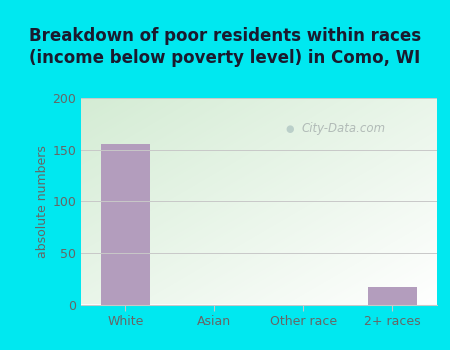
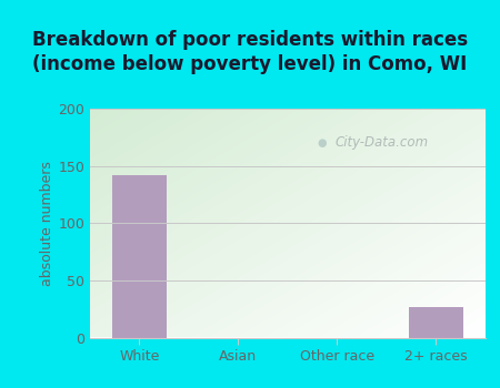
White: 155 -> 142
2+ races: 17 -> 27
